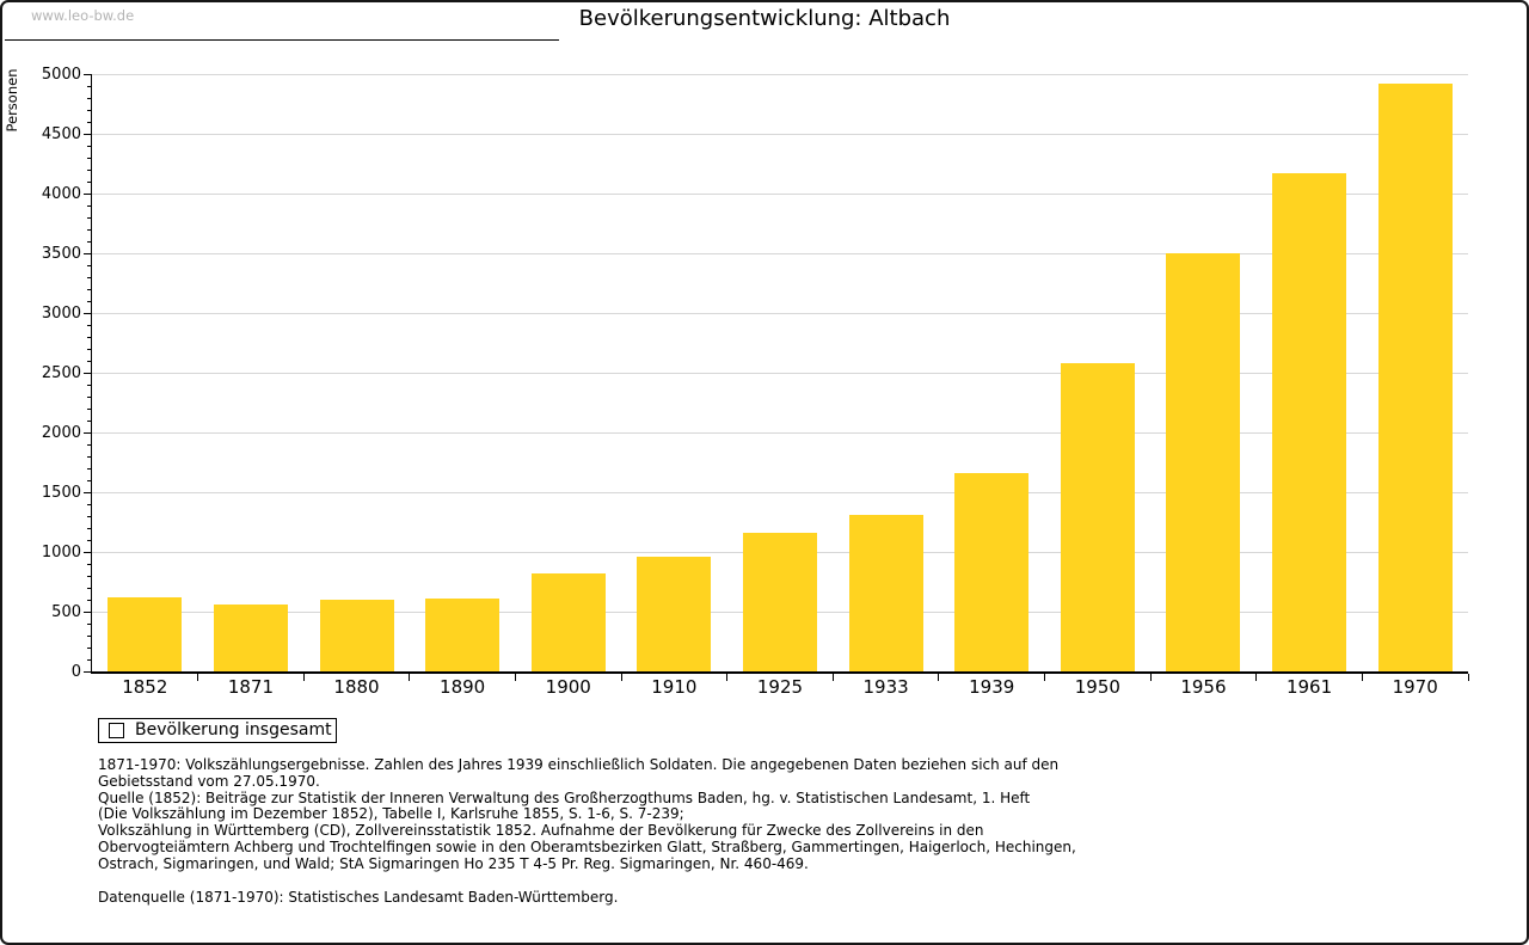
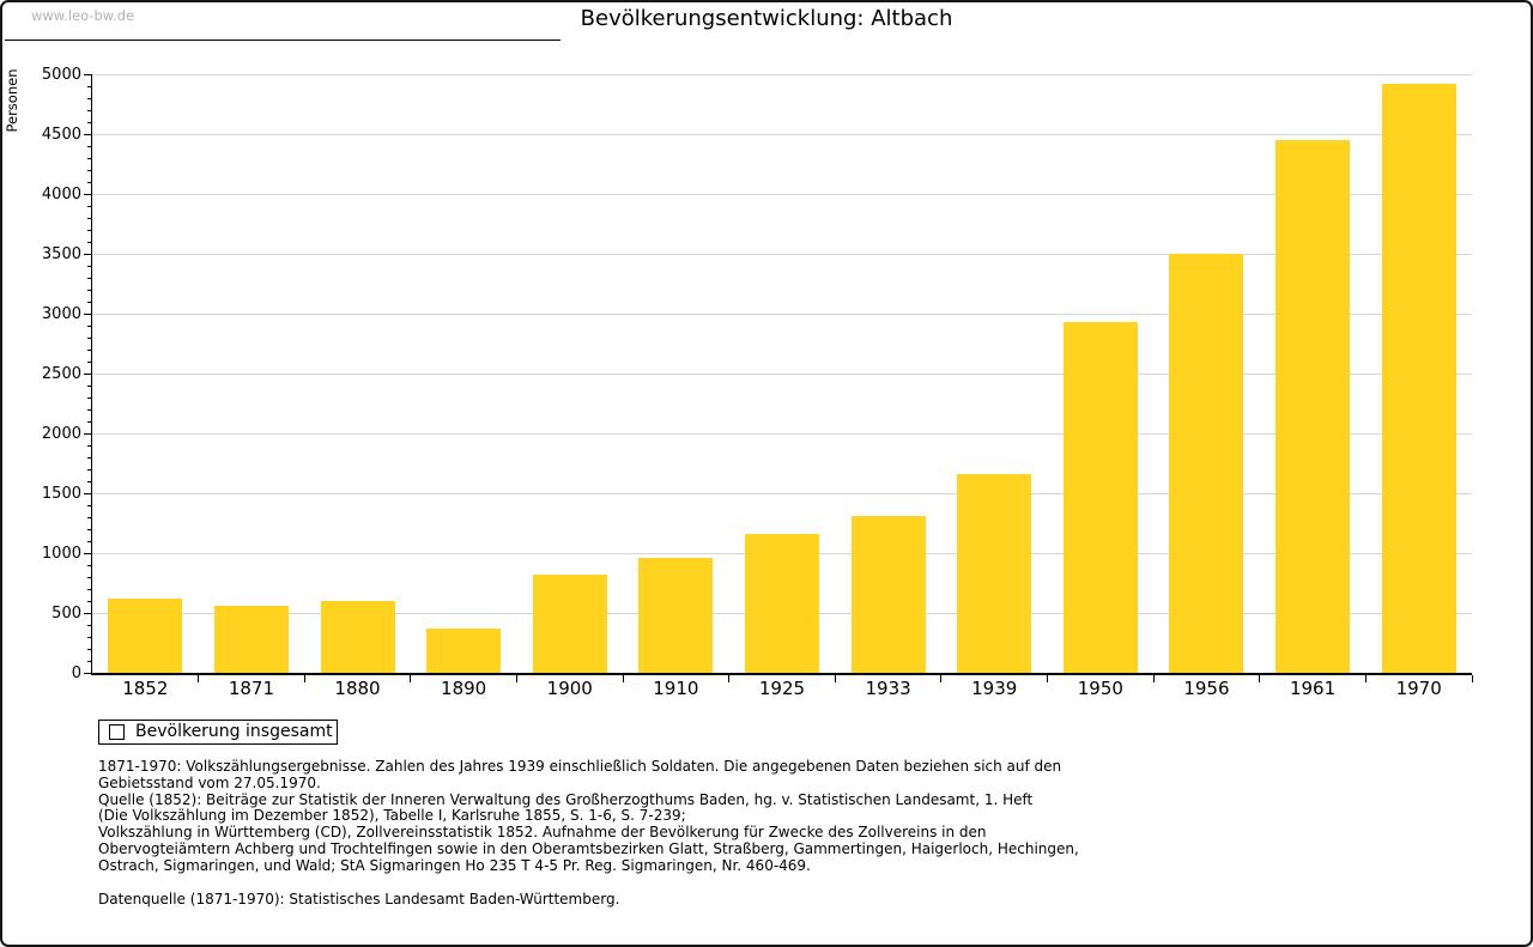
1890: 610 -> 370
1950: 2580 -> 2930
1961: 4180 -> 4450
